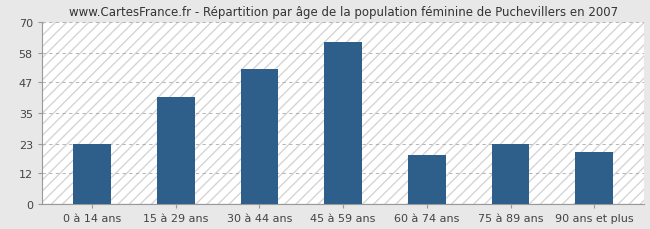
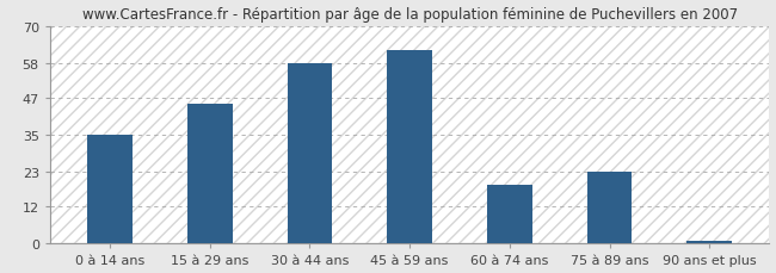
0 à 14 ans: 23 -> 35
15 à 29 ans: 41 -> 45
30 à 44 ans: 52 -> 58
90 ans et plus: 20 -> 1
